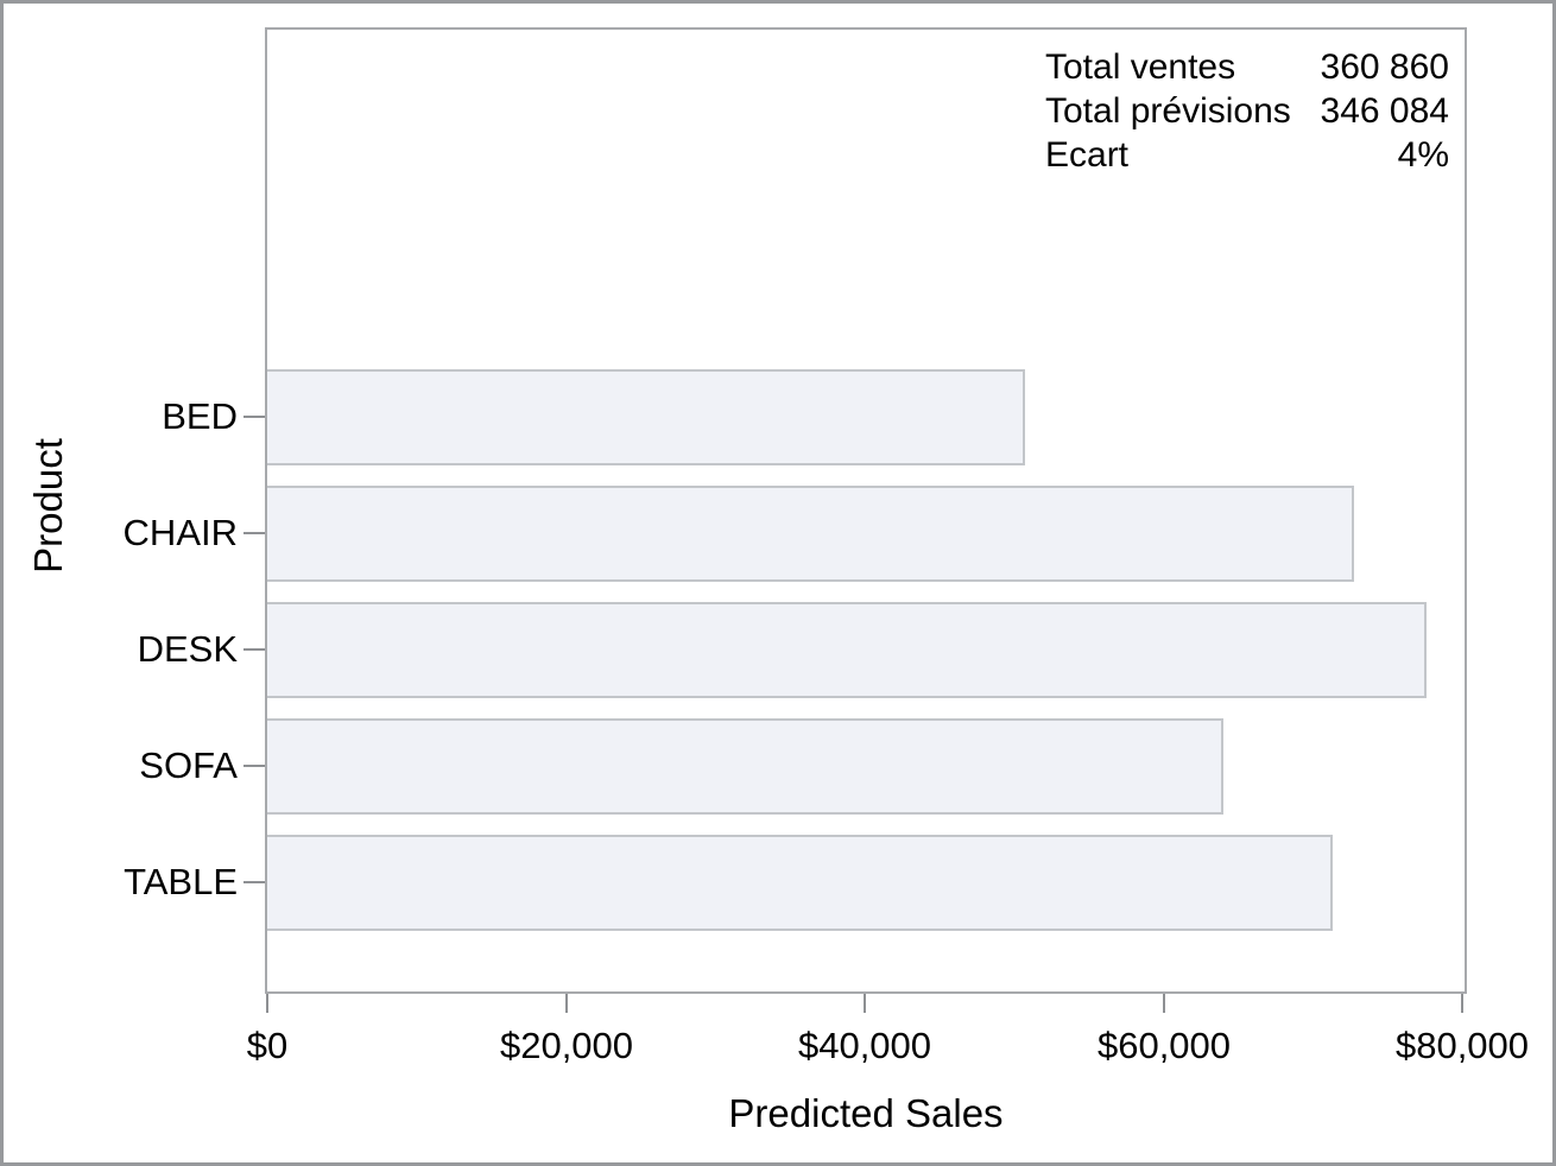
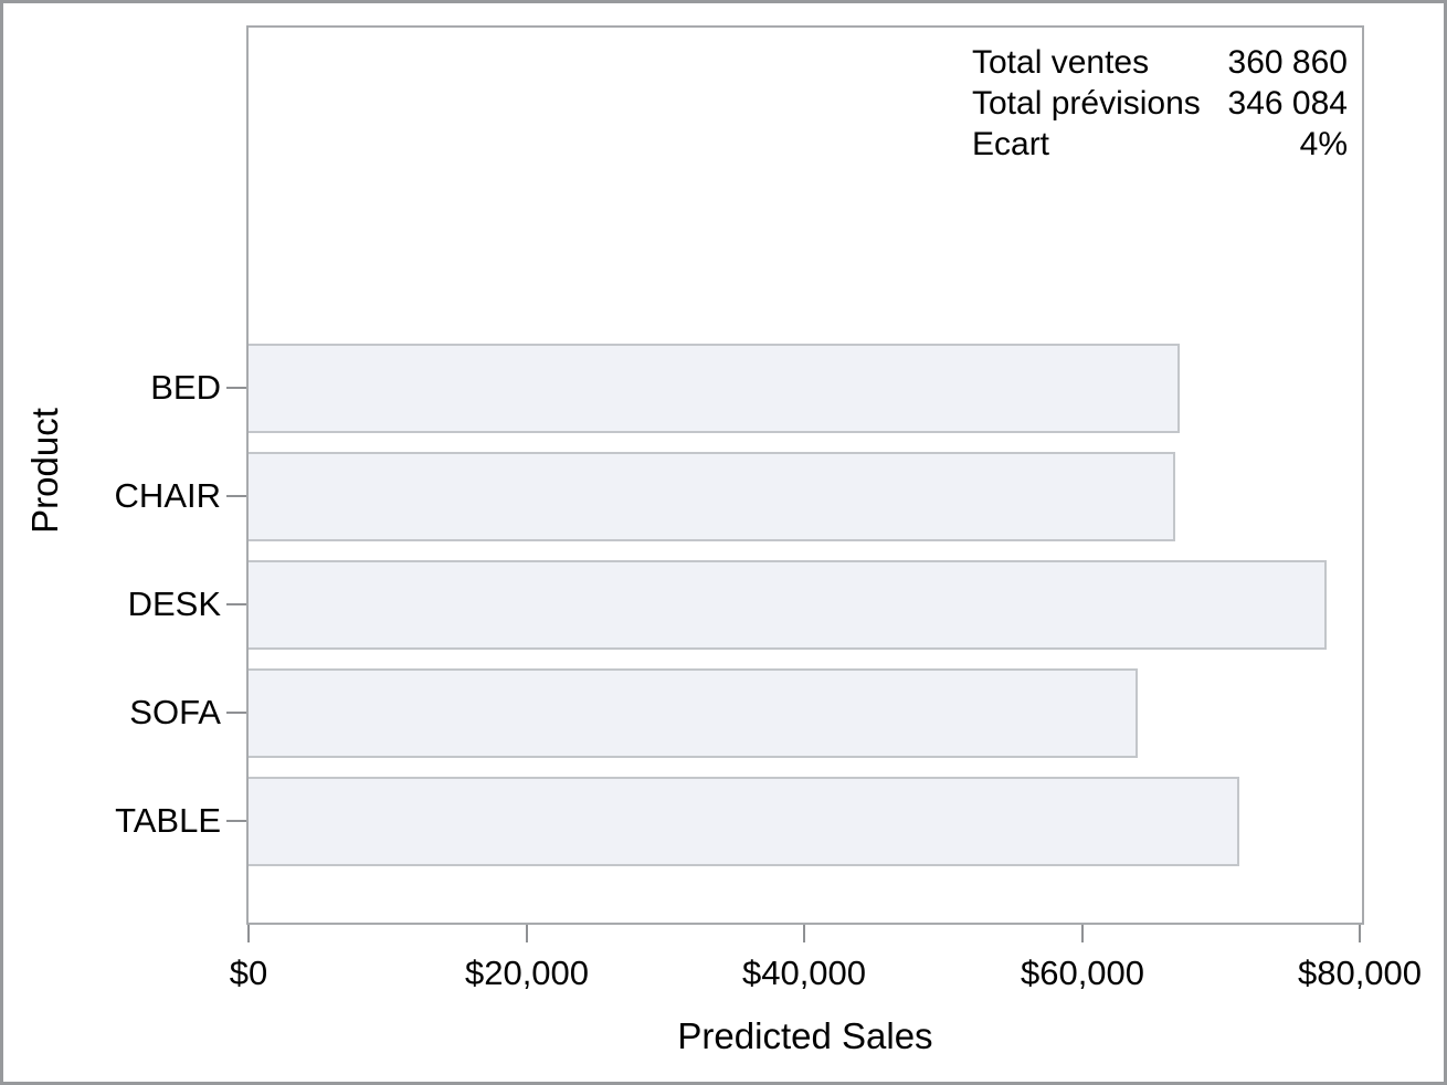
BED: $50700 -> $67000
CHAIR: $72800 -> $66700
